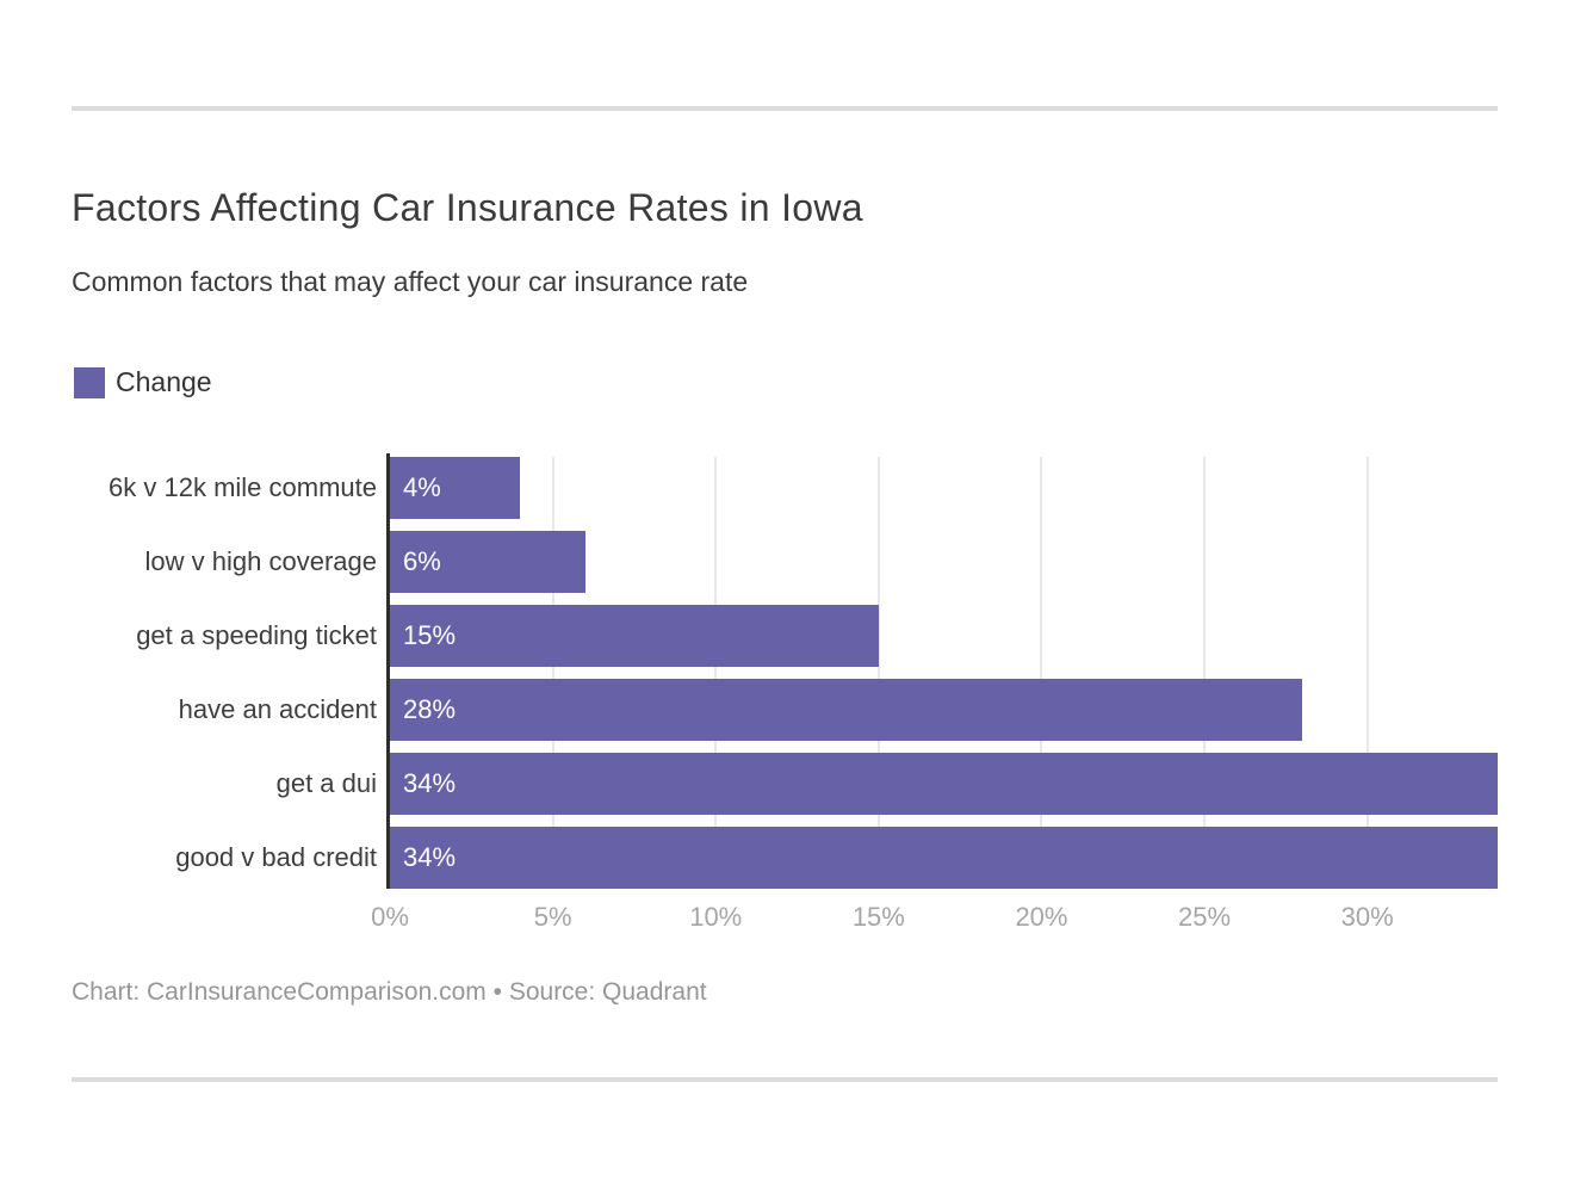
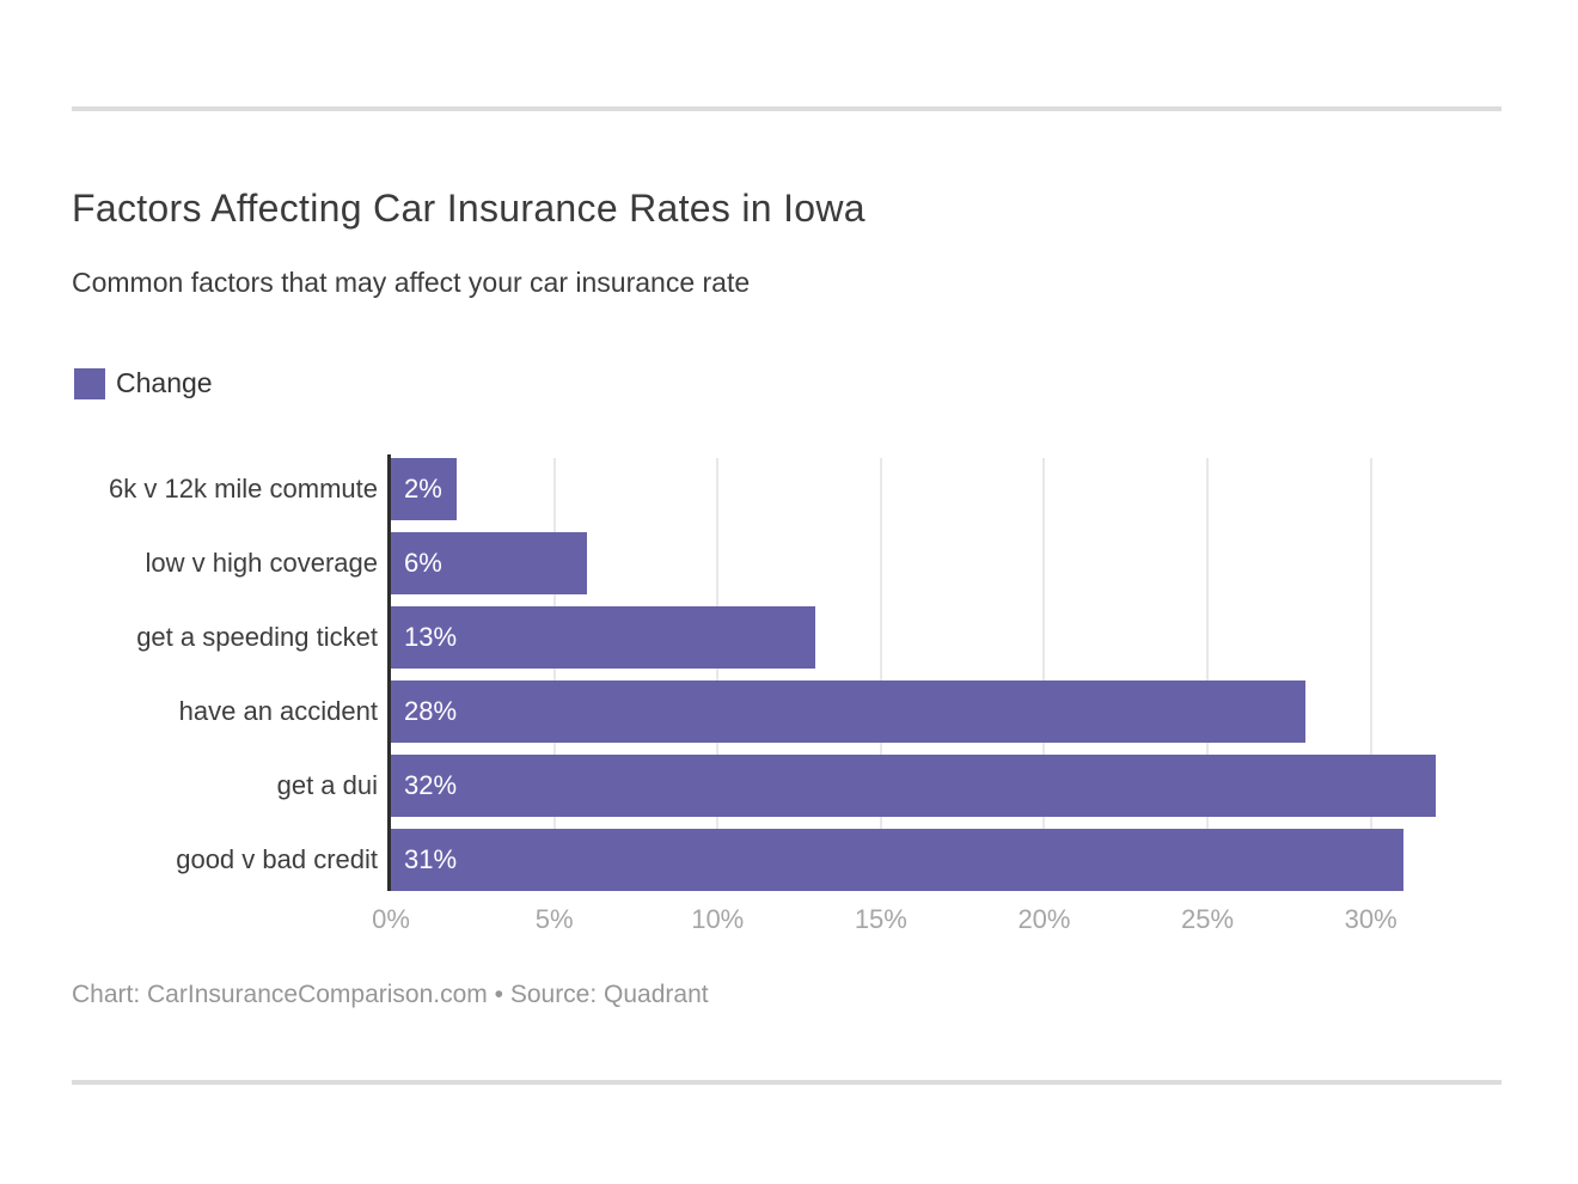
6k v 12k mile commute: 4% -> 2%
get a speeding ticket: 15% -> 13%
get a dui: 34% -> 32%
good v bad credit: 34% -> 31%
